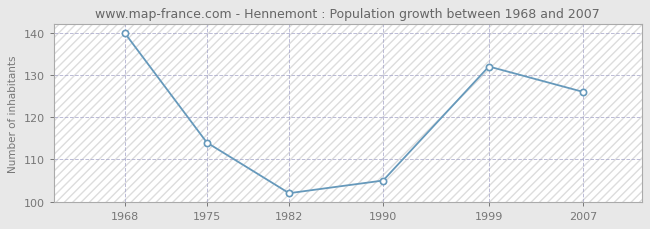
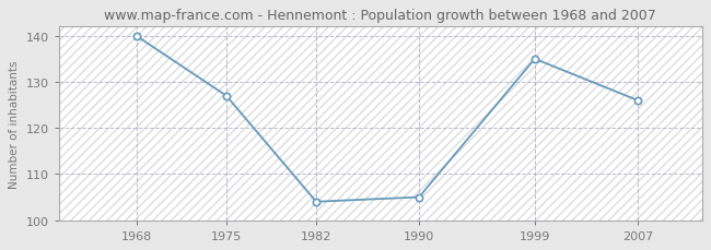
1975: 114 -> 127
1982: 102 -> 104
1999: 132 -> 135
